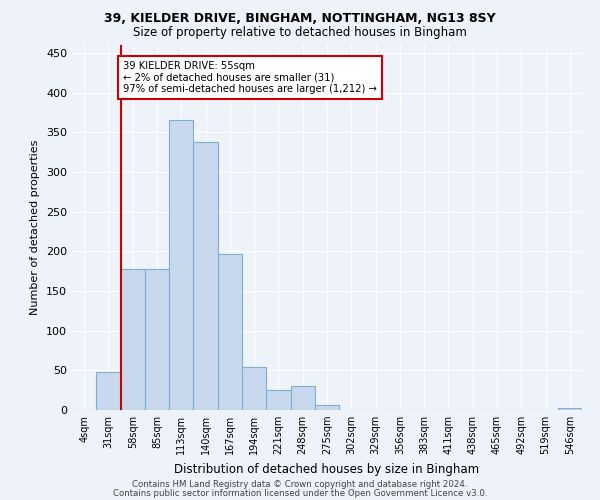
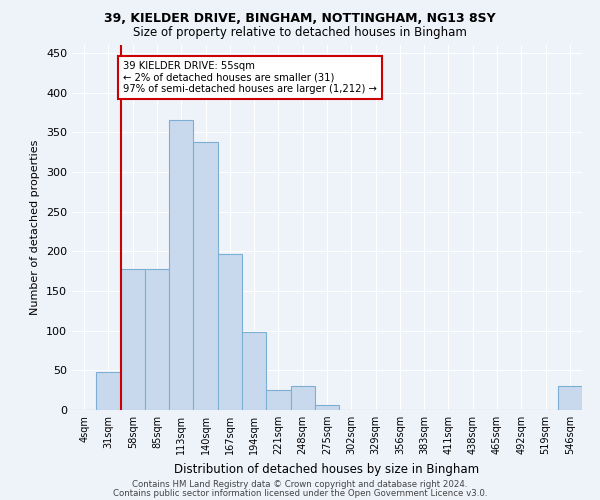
194sqm: 54 -> 98
546sqm: 3 -> 30
